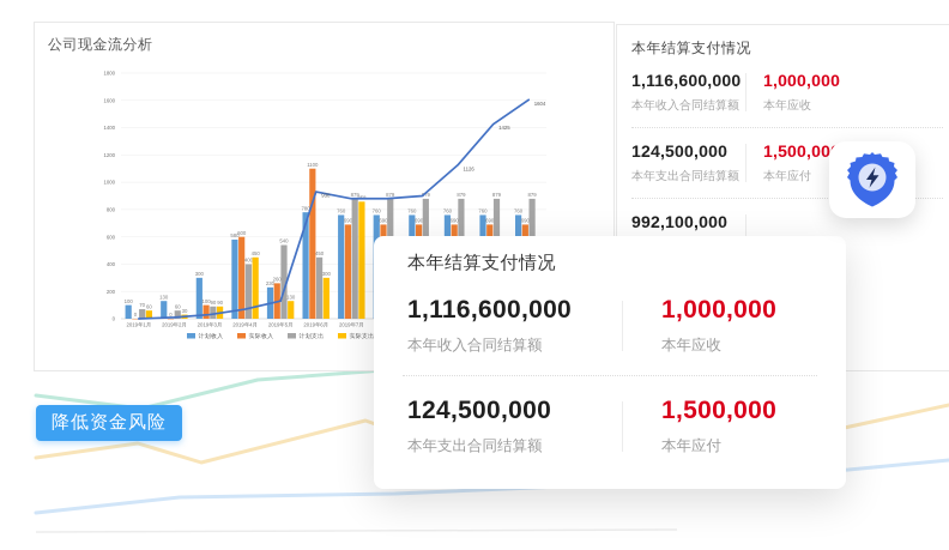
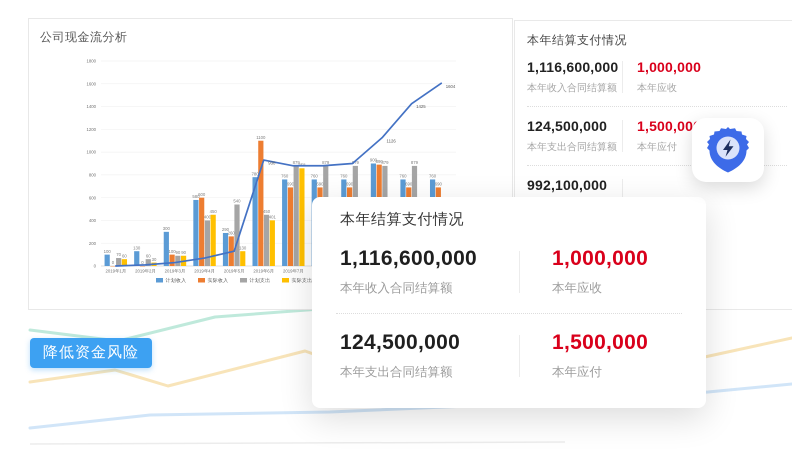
计划收入/2019年5月: 230 -> 290
实际支出/2019年6月: 300 -> 401
计划收入/2019年10月: 760 -> 900
实际收入/2019年10月: 690 -> 890
计划支出/2019年12月: 879 -> 508
